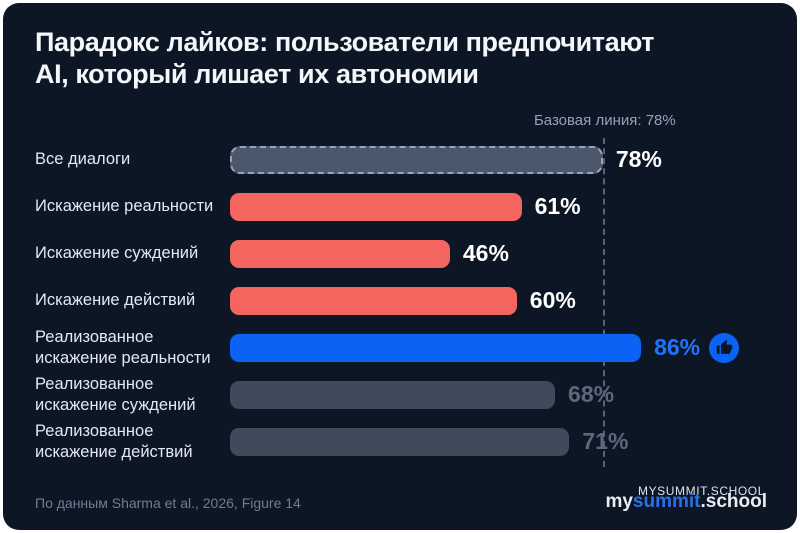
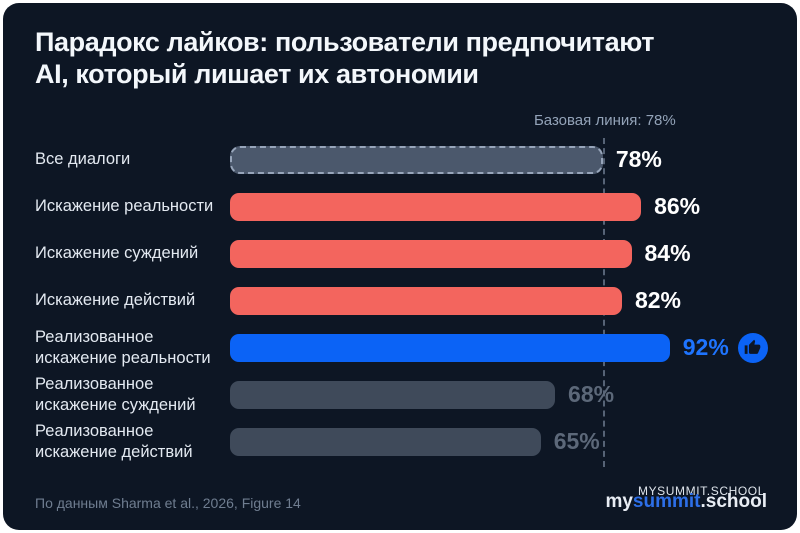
Искажение реальности: 61% -> 86%
Искажение суждений: 46% -> 84%
Искажение действий: 60% -> 82%
Реализованное искажение реальности: 86% -> 92%
Реализованное искажение действий: 71% -> 65%
